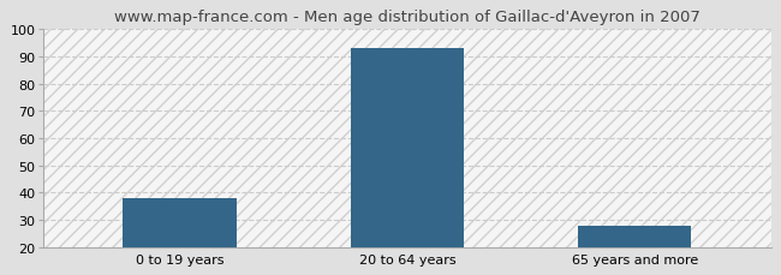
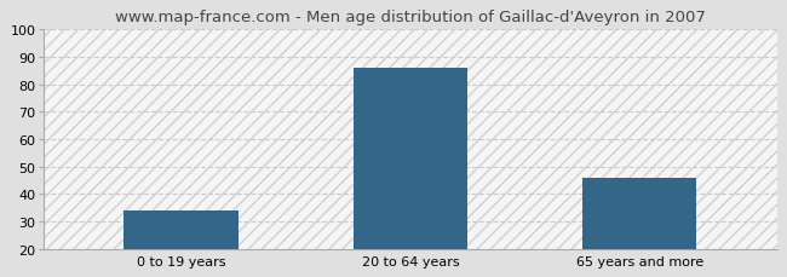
0 to 19 years: 38 -> 34
20 to 64 years: 93 -> 86
65 years and more: 28 -> 46
